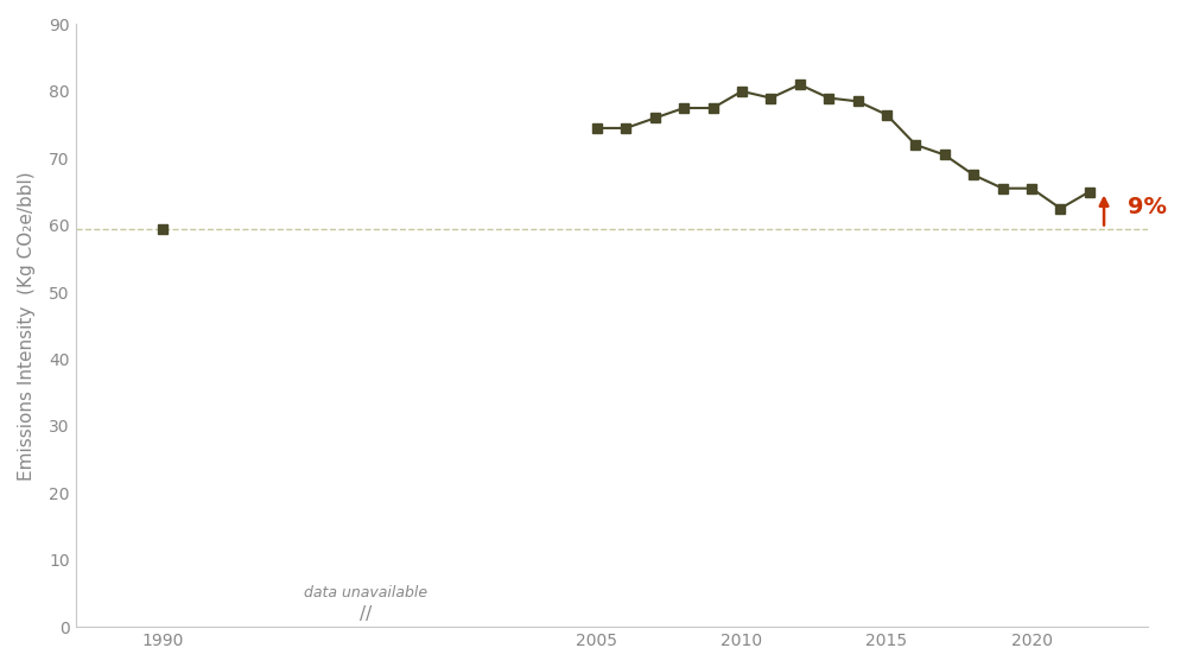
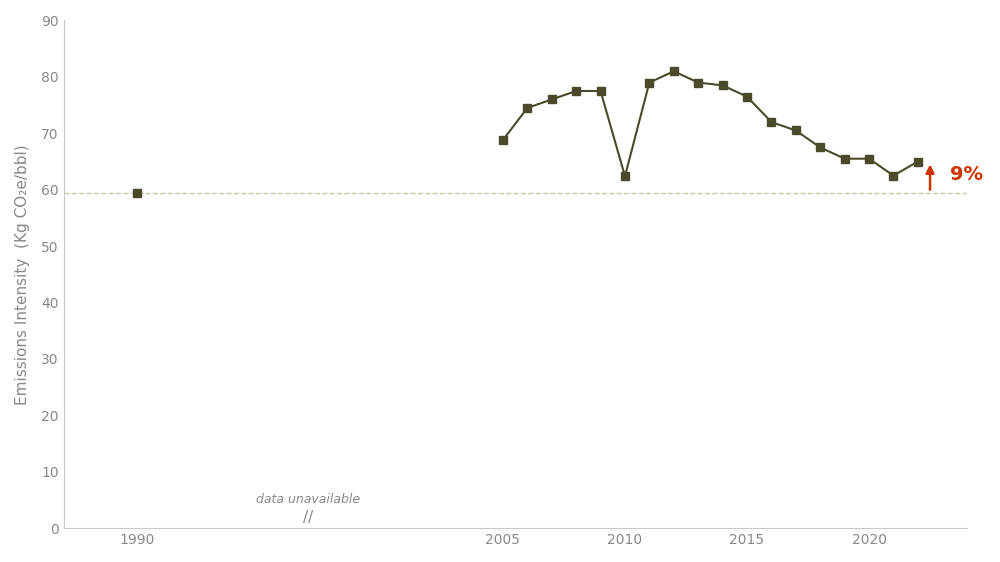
2005: 74.5 -> 68.8
2010: 80.0 -> 62.4
